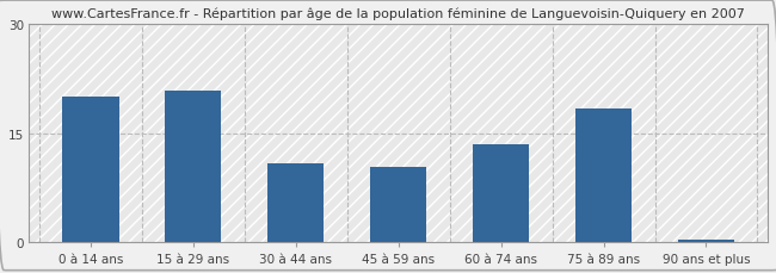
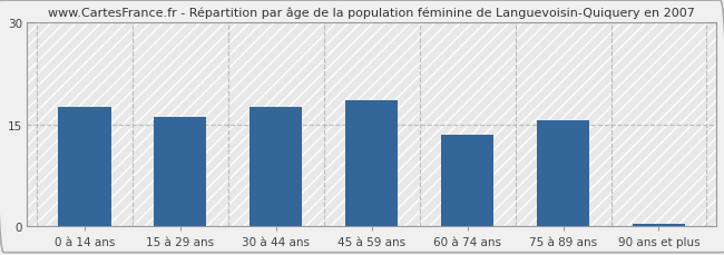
0 à 14 ans: 20.0 -> 17.5
15 à 29 ans: 20.8 -> 16.0
30 à 44 ans: 10.8 -> 17.5
45 à 59 ans: 10.4 -> 18.5
75 à 89 ans: 18.4 -> 15.5
